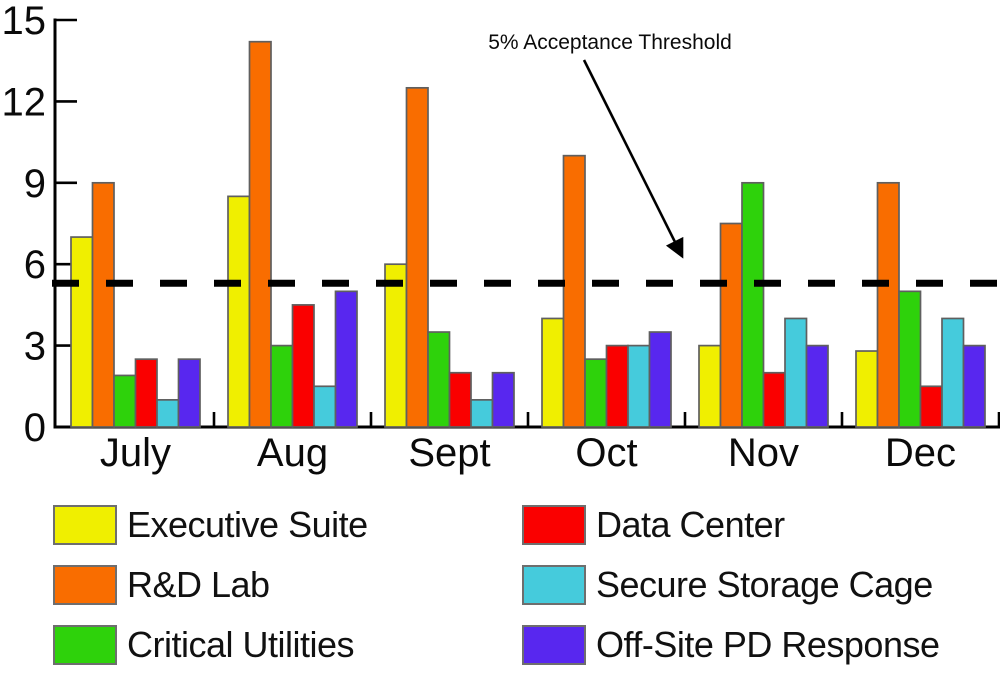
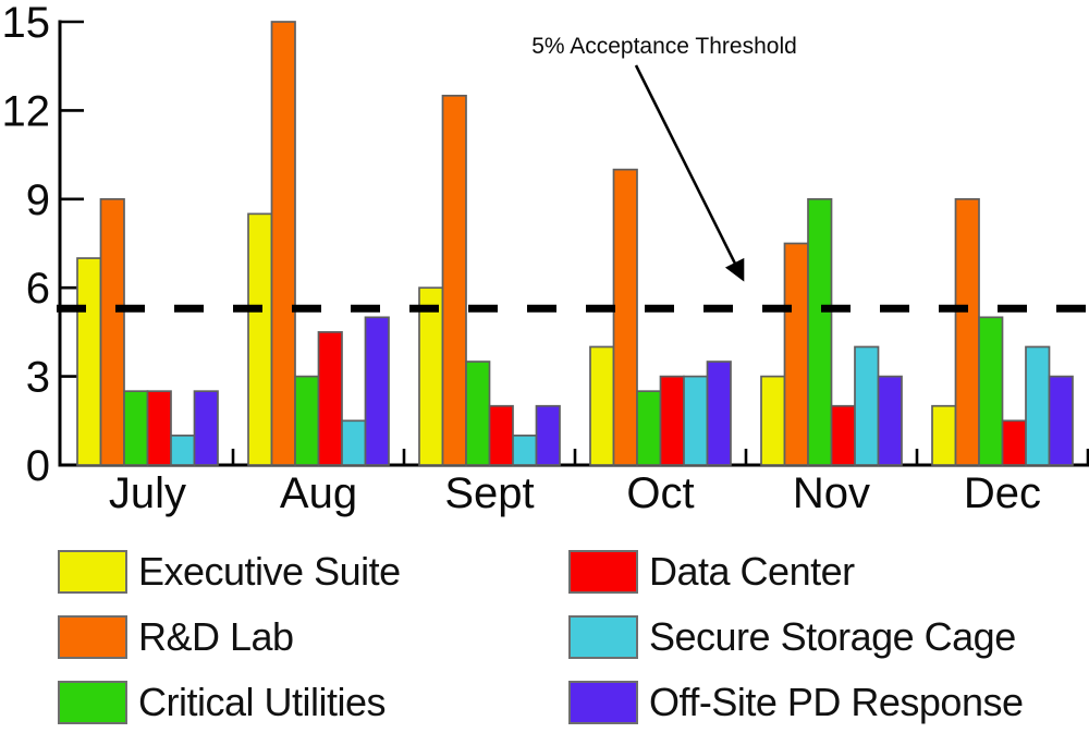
Critical Utilities/July: 1.9 -> 2.5
R&D Lab/Aug: 14.2 -> 15.0
Executive Suite/Dec: 2.8 -> 2.0
